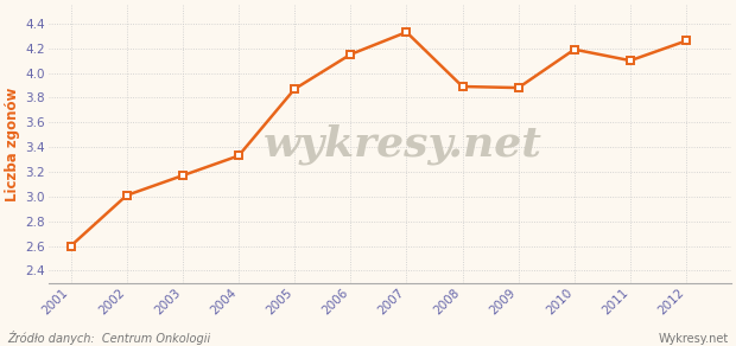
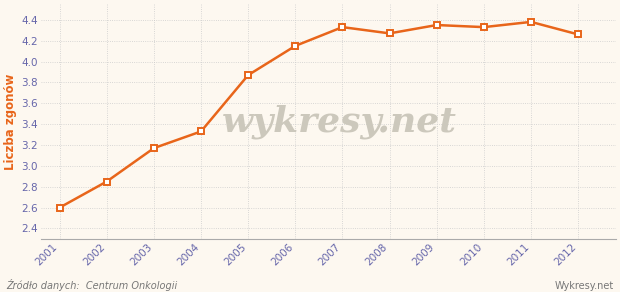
2002: 3.01 -> 2.85
2008: 3.89 -> 4.27
2009: 3.88 -> 4.35
2010: 4.19 -> 4.33
2011: 4.10 -> 4.38
